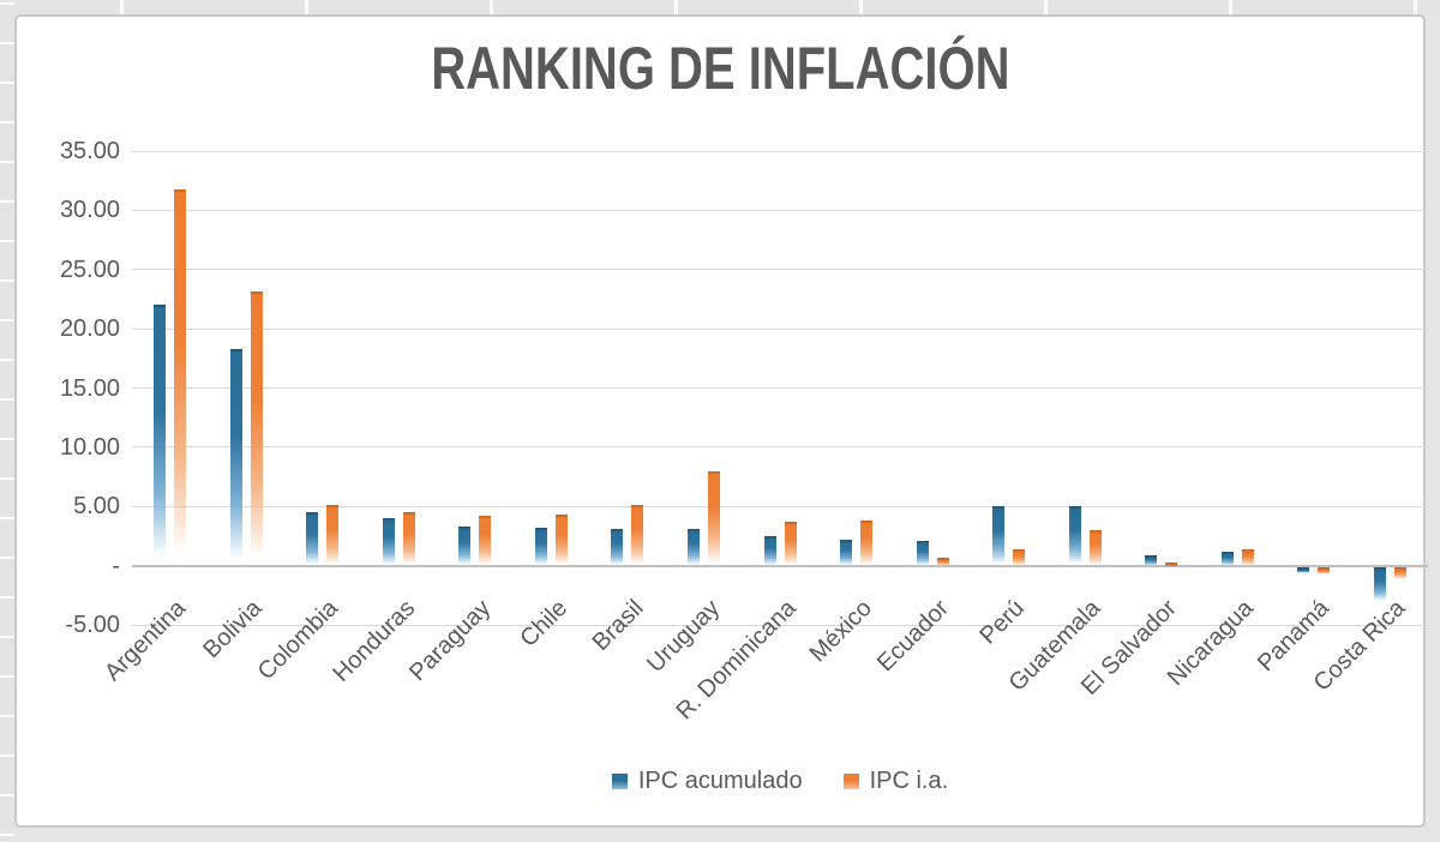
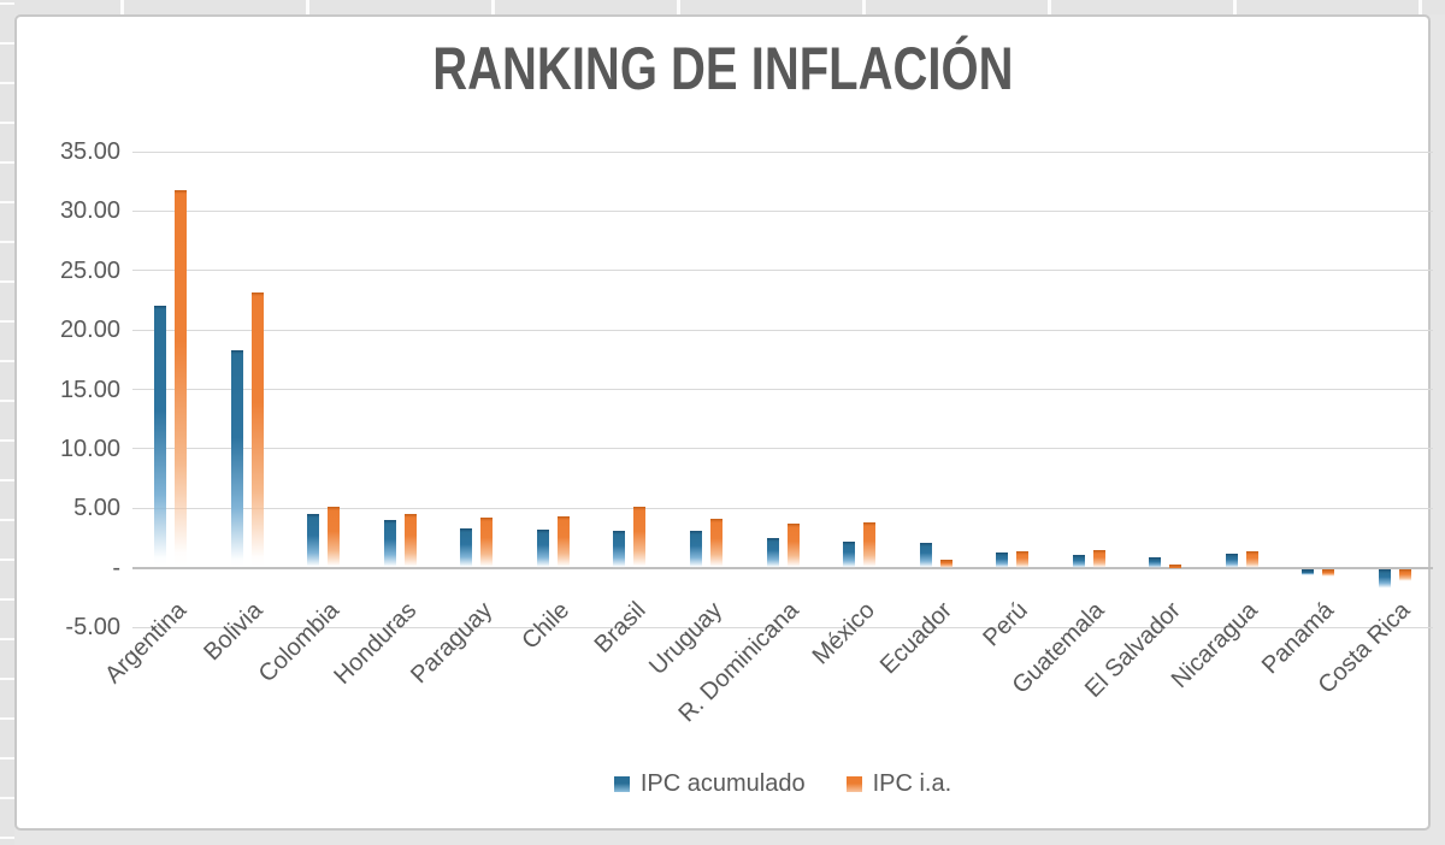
IPC i.a./Uruguay: 8 -> 4
IPC acumulado/Perú: 5 -> 1
IPC acumulado/Guatemala: 5 -> 1
IPC i.a./Guatemala: 3 -> 2
IPC acumulado/Costa Rica: -3 -> -2
